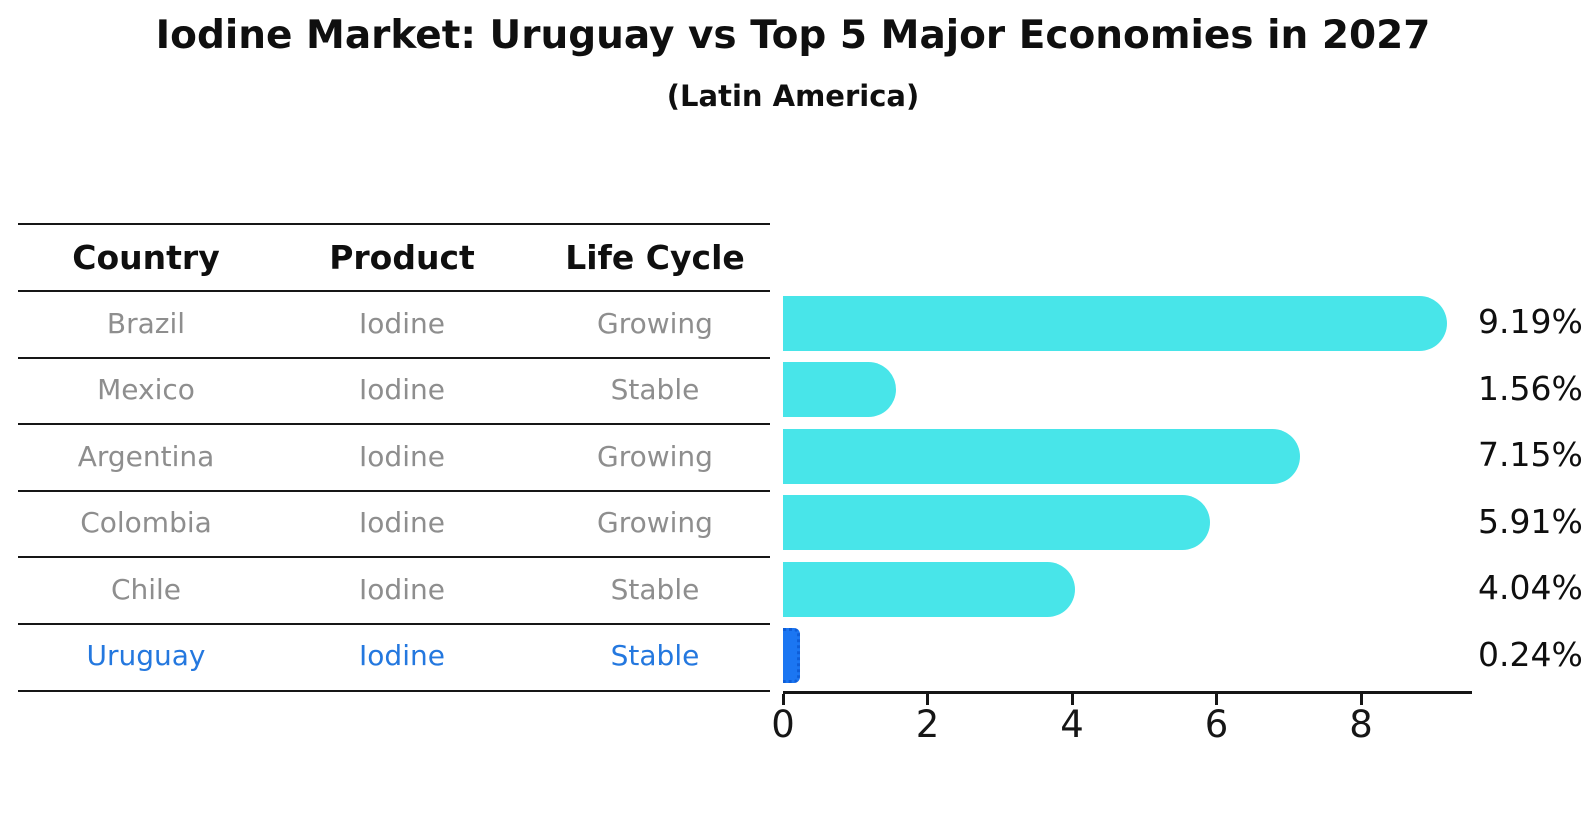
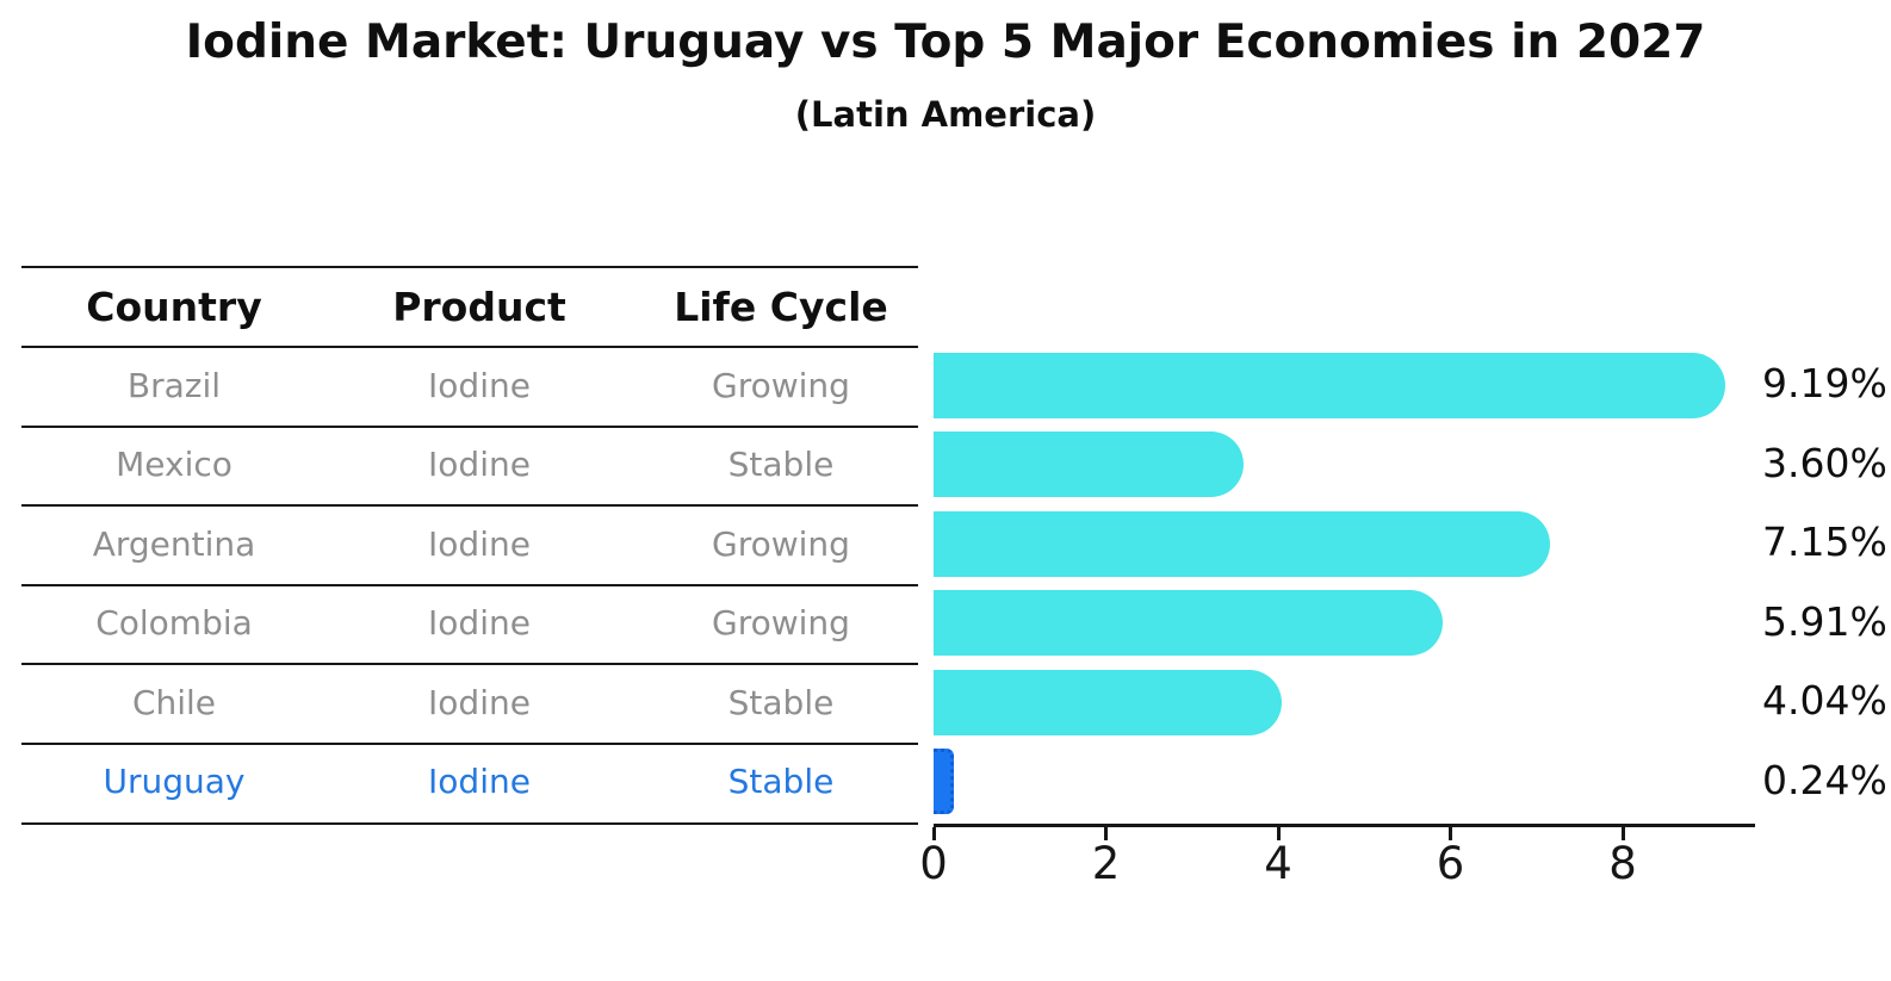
Mexico: 1.56% -> 3.60%
